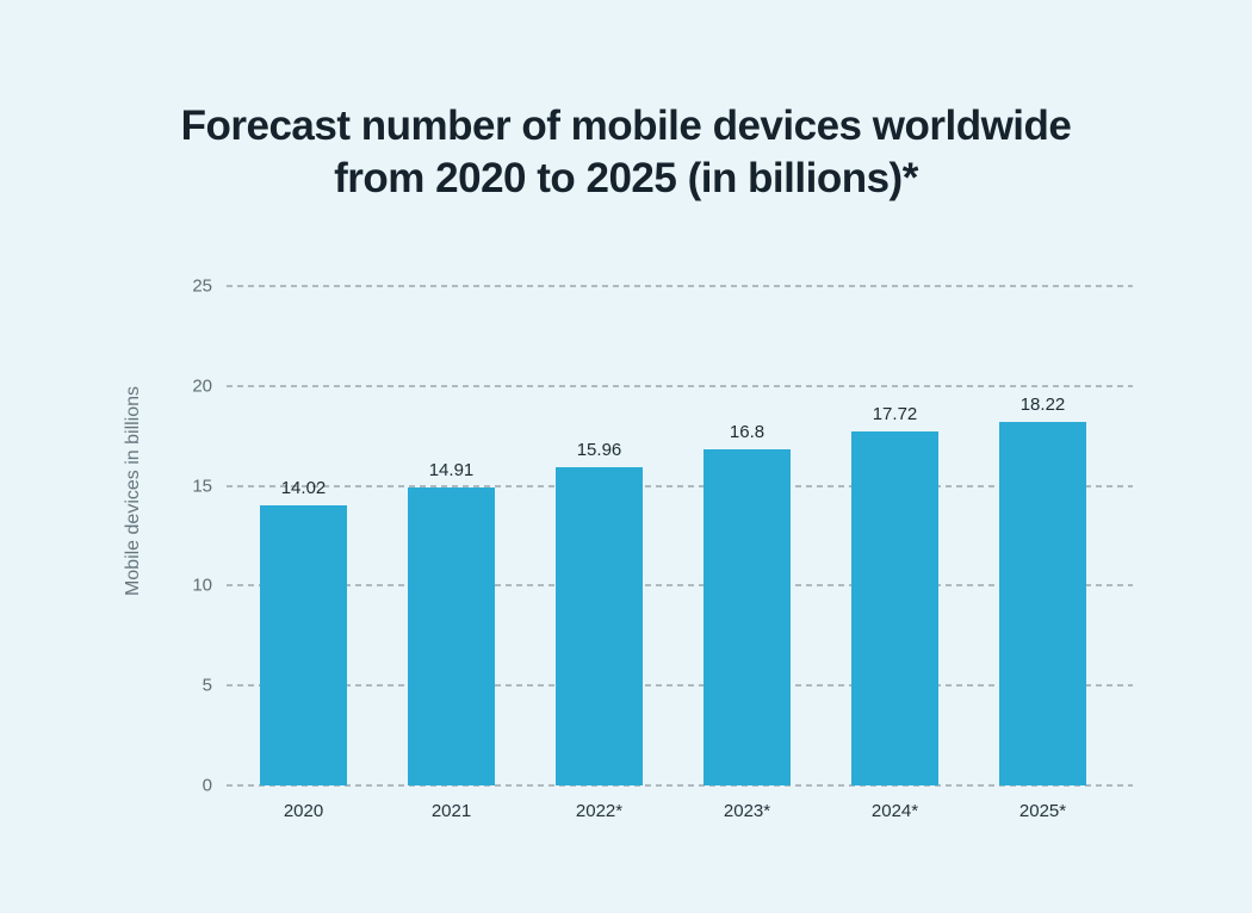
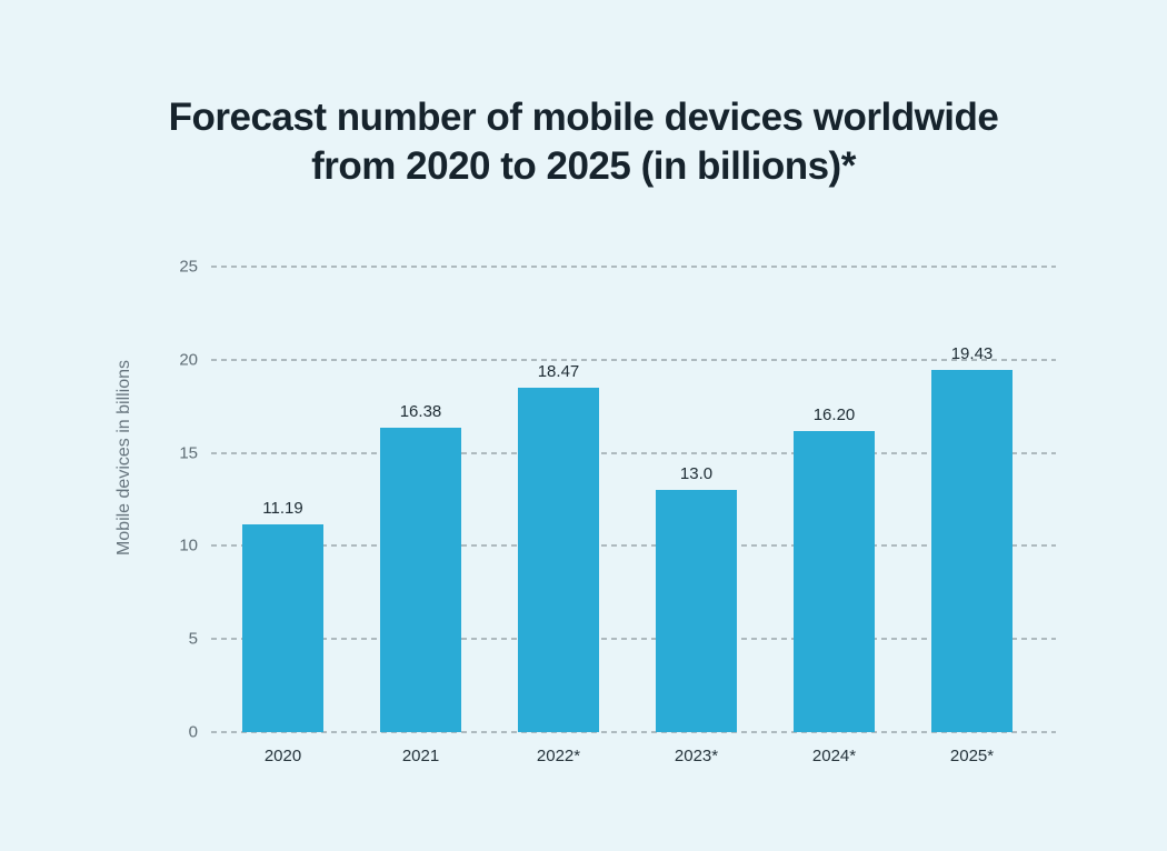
2020: 14.02 -> 11.19
2021: 14.91 -> 16.38
2022*: 15.96 -> 18.47
2023*: 16.8 -> 13.0
2024*: 17.72 -> 16.20
2025*: 18.22 -> 19.43
